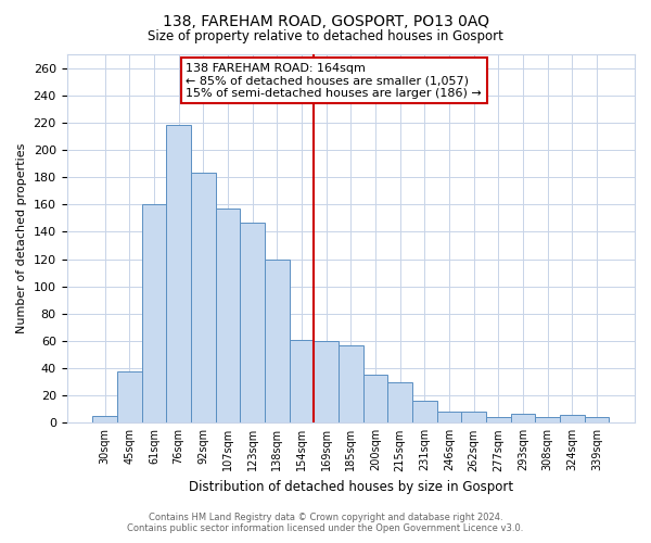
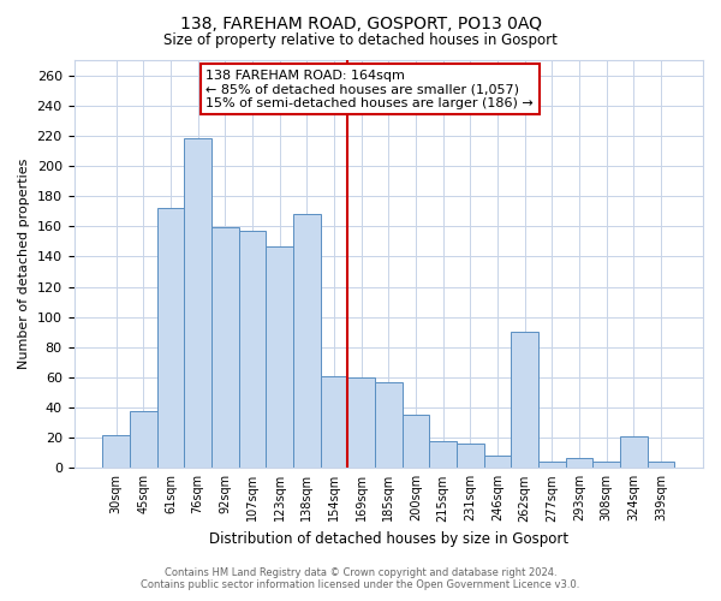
30sqm: 5 -> 22
61sqm: 160 -> 172
92sqm: 183 -> 159
138sqm: 120 -> 168
215sqm: 30 -> 18
262sqm: 8 -> 90
324sqm: 6 -> 21
